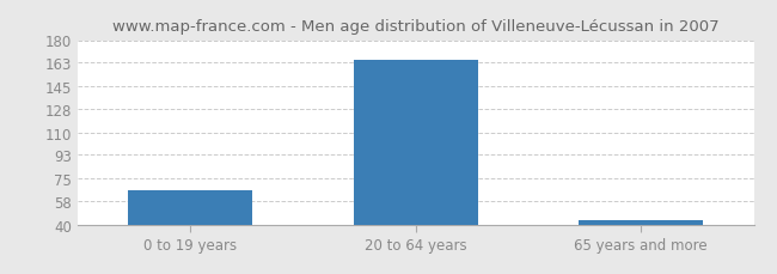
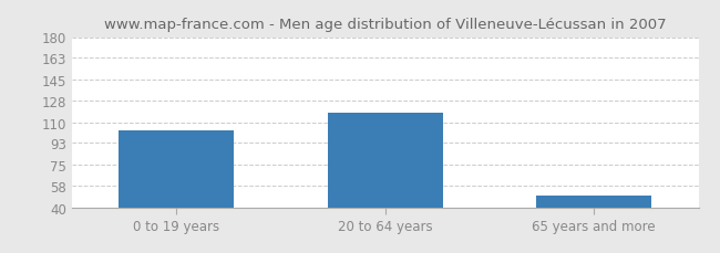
0 to 19 years: 66 -> 103
20 to 64 years: 165 -> 118
65 years and more: 43 -> 50
